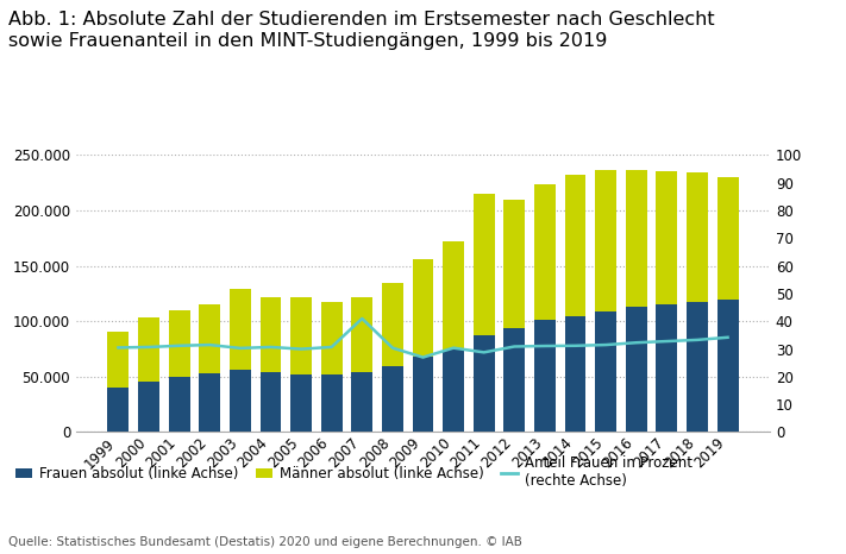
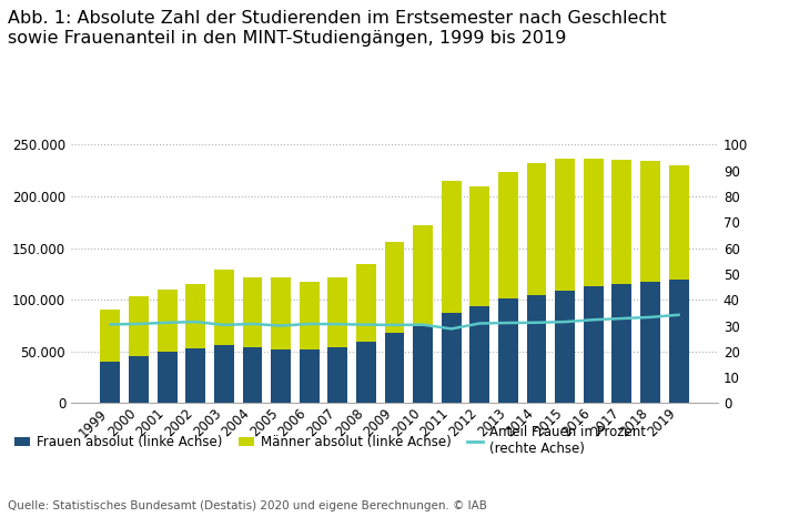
Anteil Frauen in Prozent (rechte Achse)/2007: 41.0 -> 30.6
Anteil Frauen in Prozent (rechte Achse)/2009: 27.0 -> 30.3
